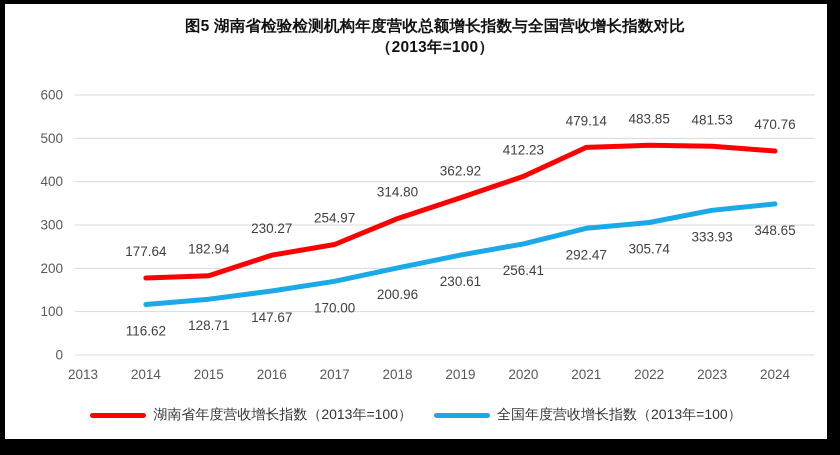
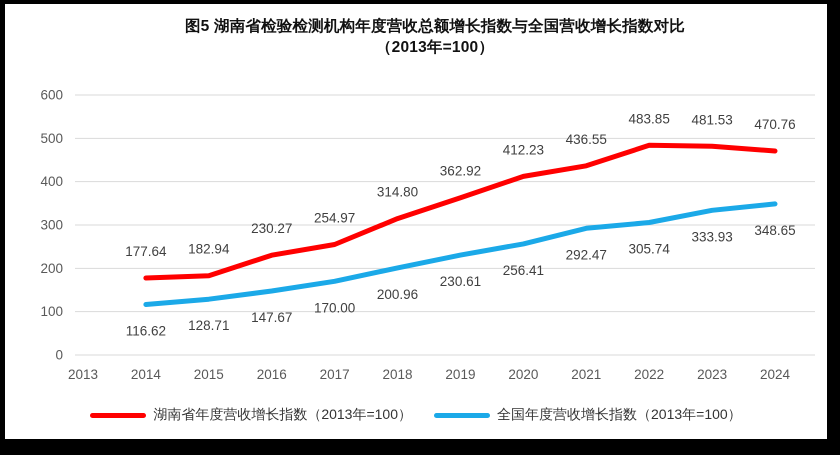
湖南省年度营收增长指数（2013年=100）/2021: 479.14 -> 436.55
